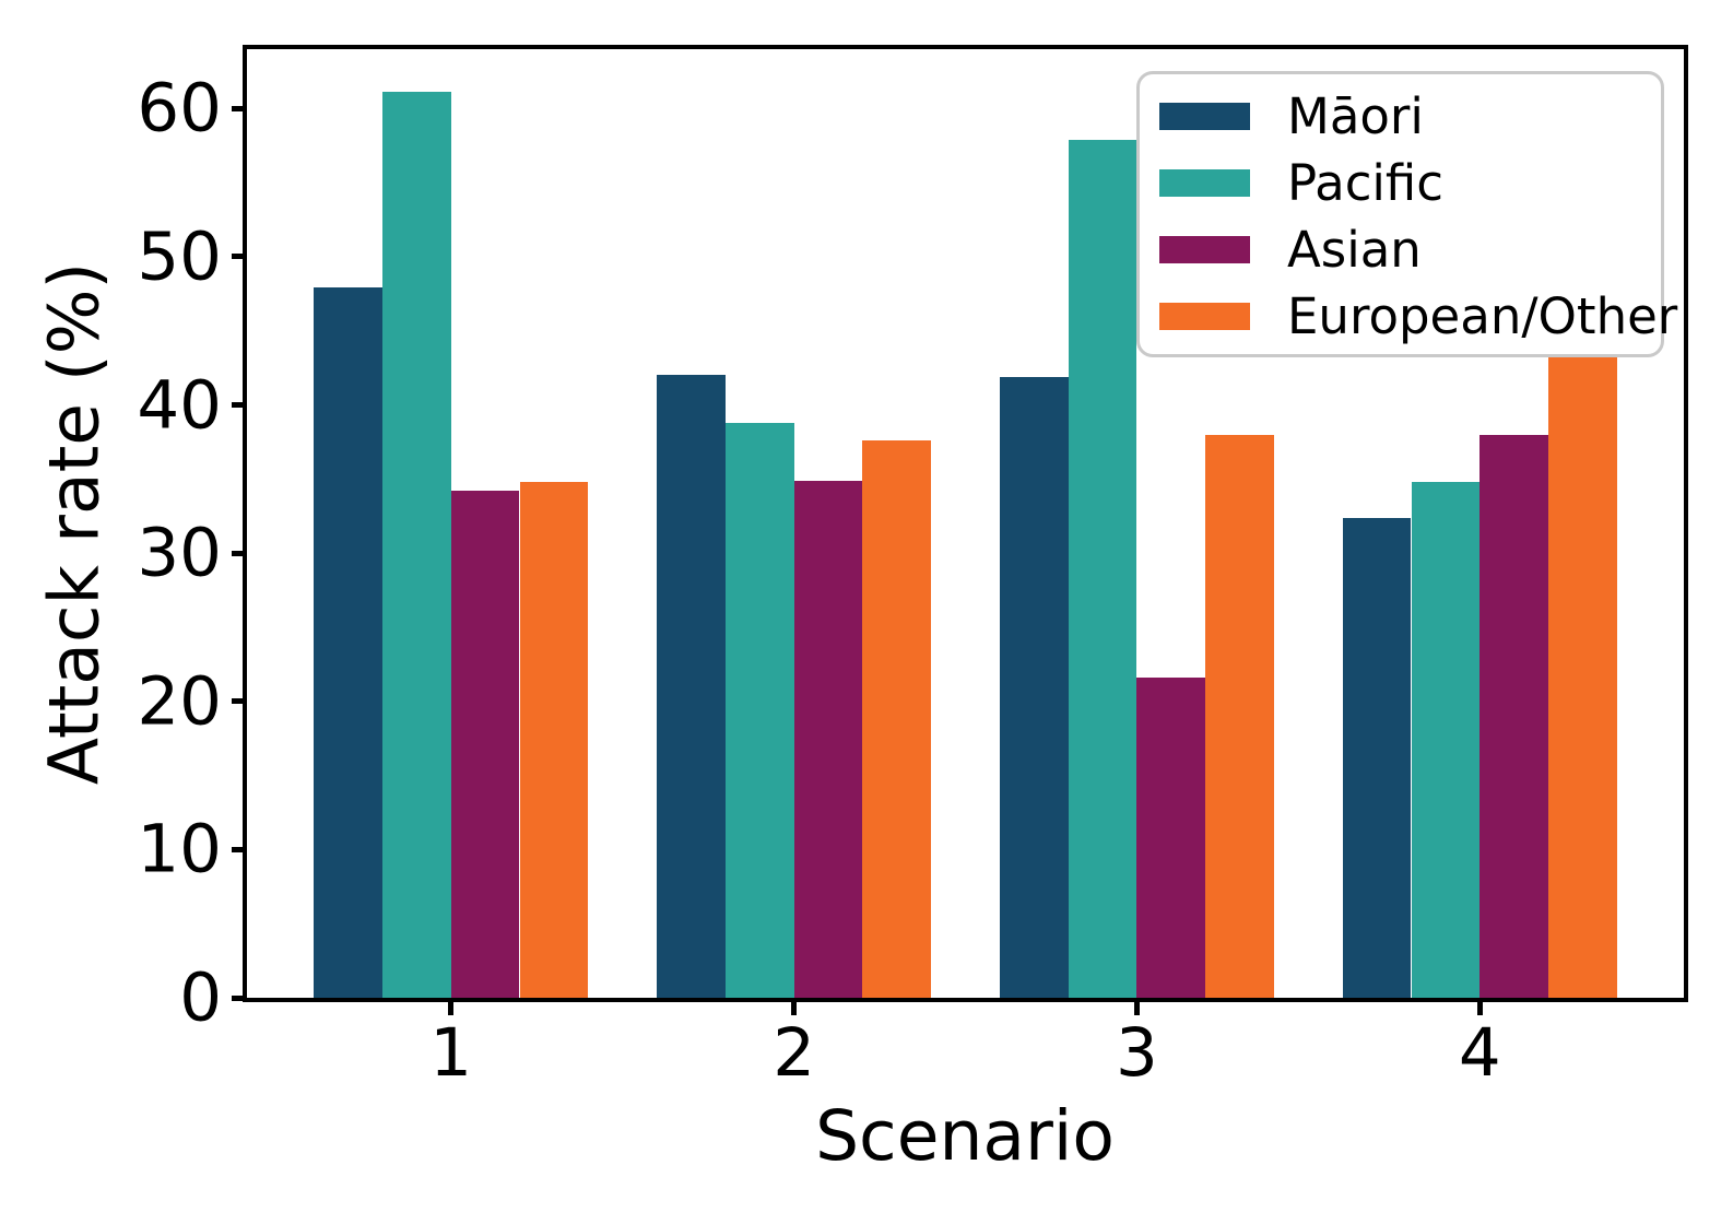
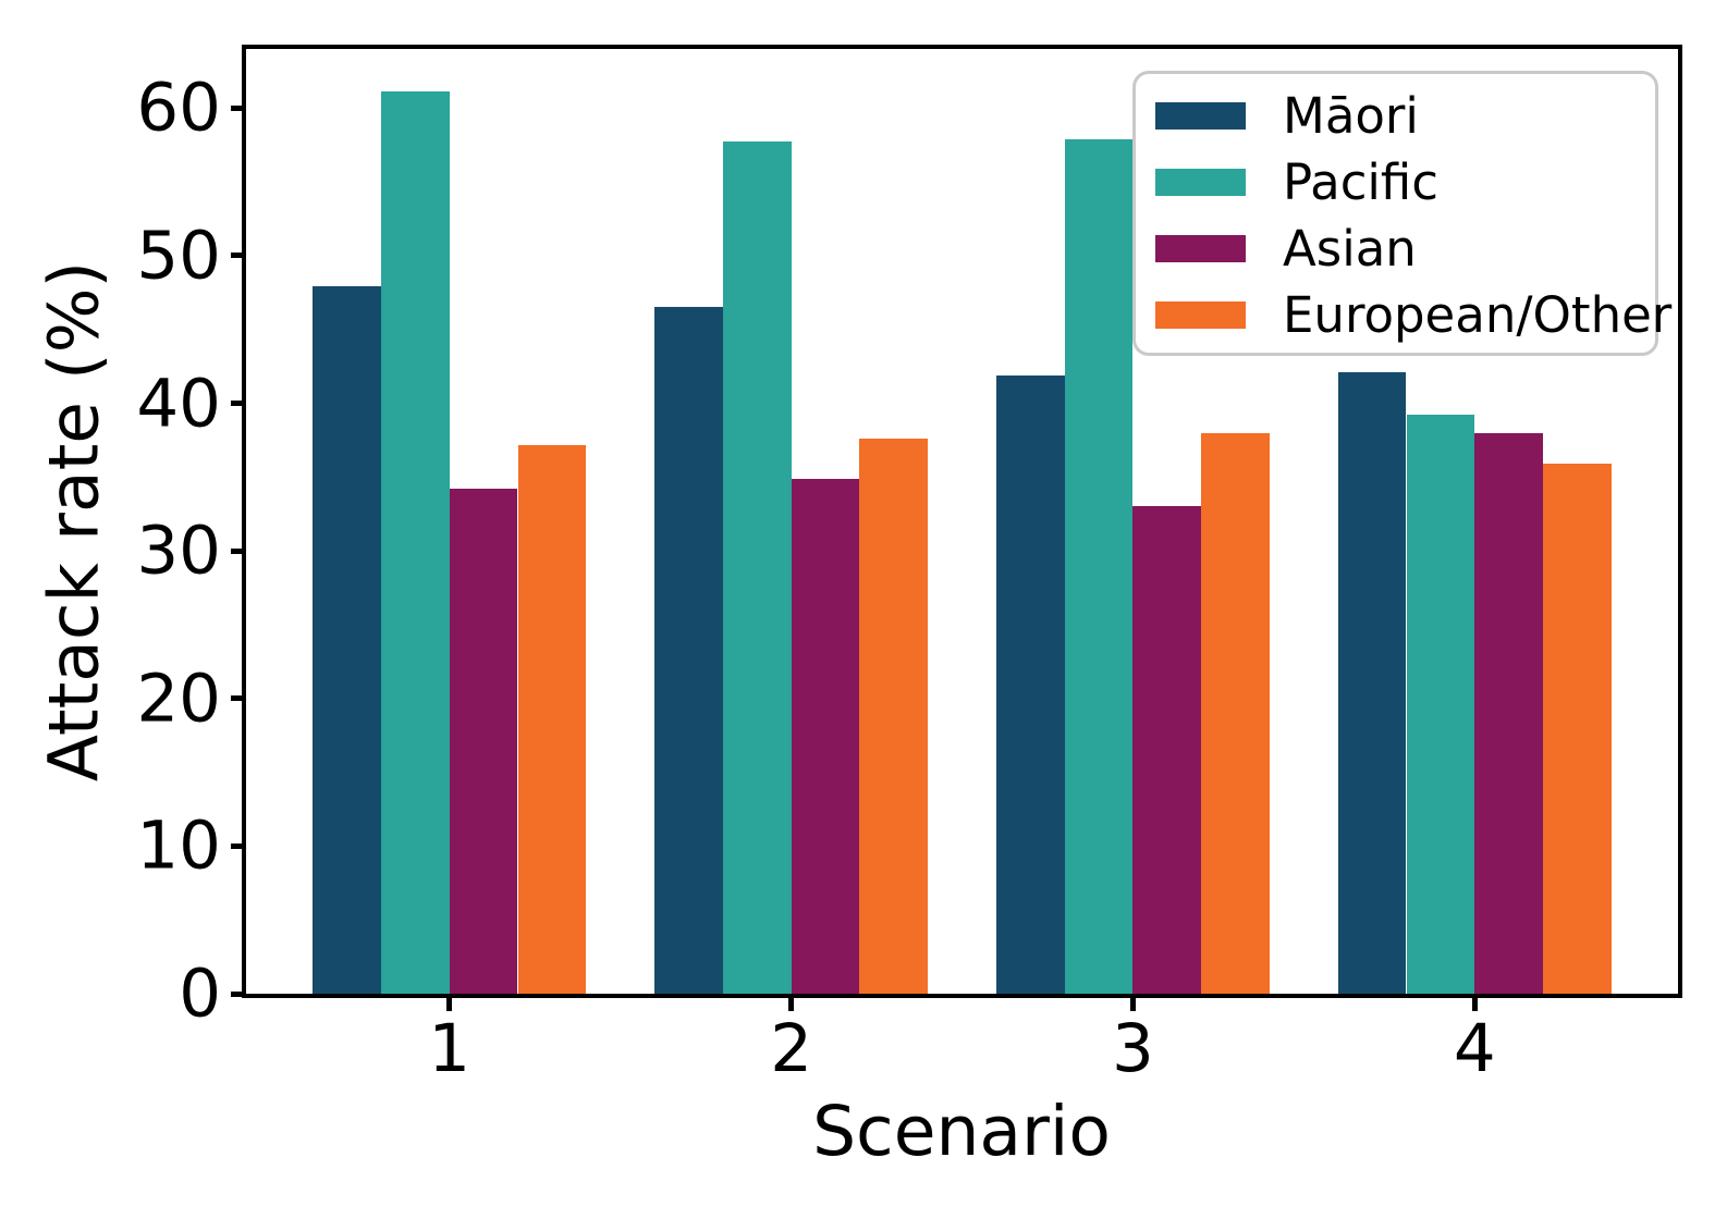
European/Other/1: 34.8 -> 37.2
Māori/2: 42.0 -> 46.5
Pacific/2: 38.8 -> 57.7
Asian/3: 21.6 -> 33.0
Māori/4: 32.4 -> 42.1
Pacific/4: 34.8 -> 39.2
European/Other/4: 54.3 -> 35.9
